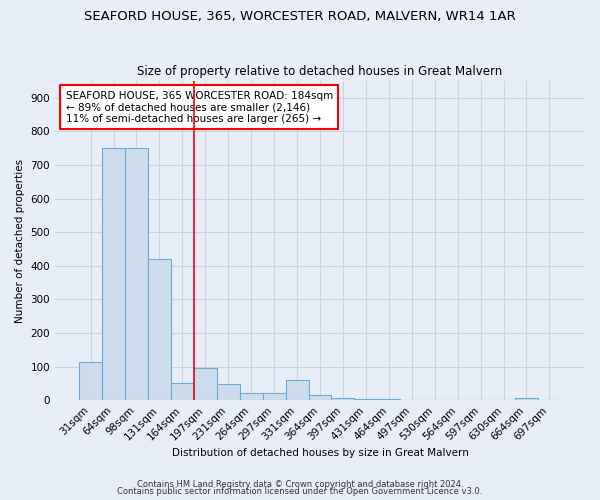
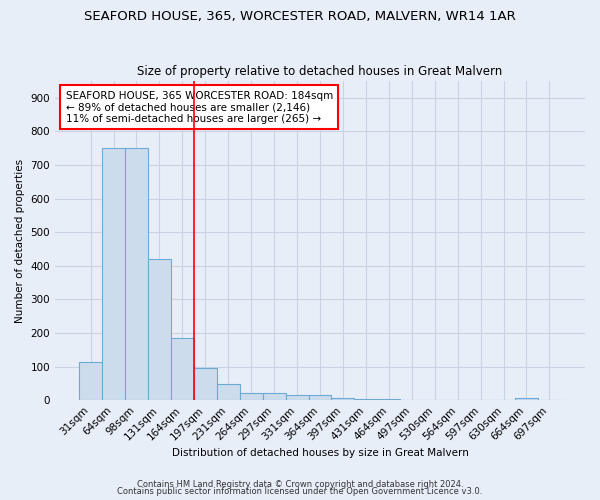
164sqm: 50 -> 185
331sqm: 60 -> 17
